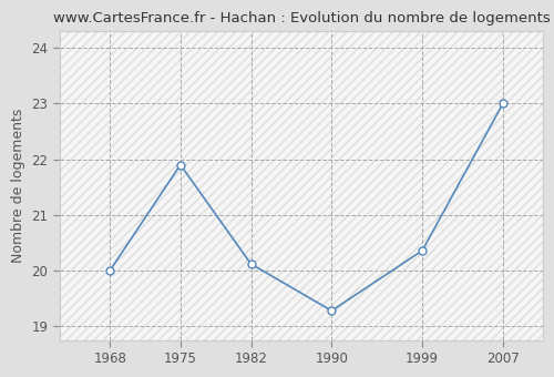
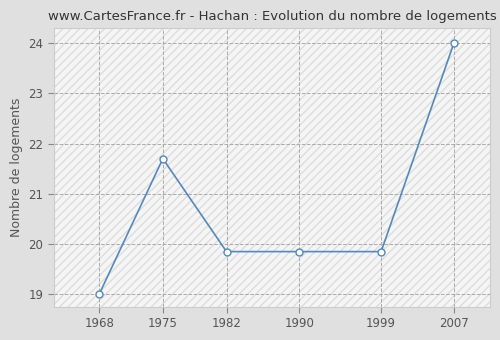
1968: 20.00 -> 19.00
1975: 21.90 -> 21.70
1982: 20.12 -> 19.85
1990: 19.28 -> 19.85
1999: 20.36 -> 19.85
2007: 23.00 -> 24.00
